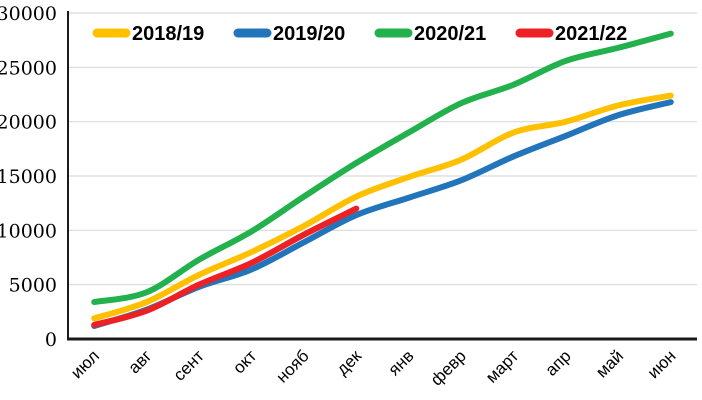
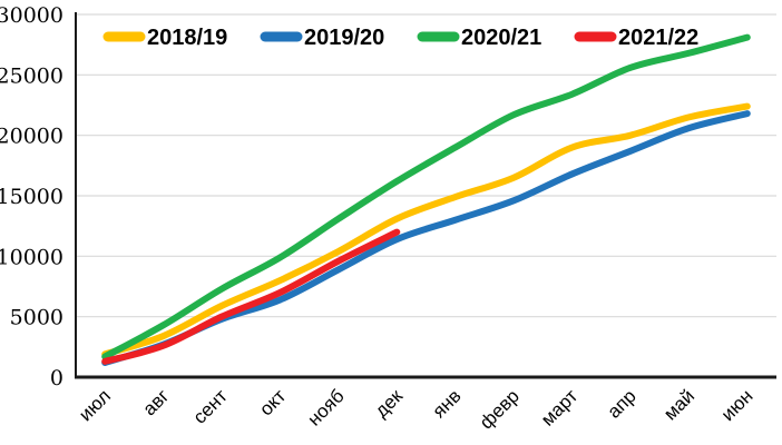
2020/21/июл: 3400 -> 1700
